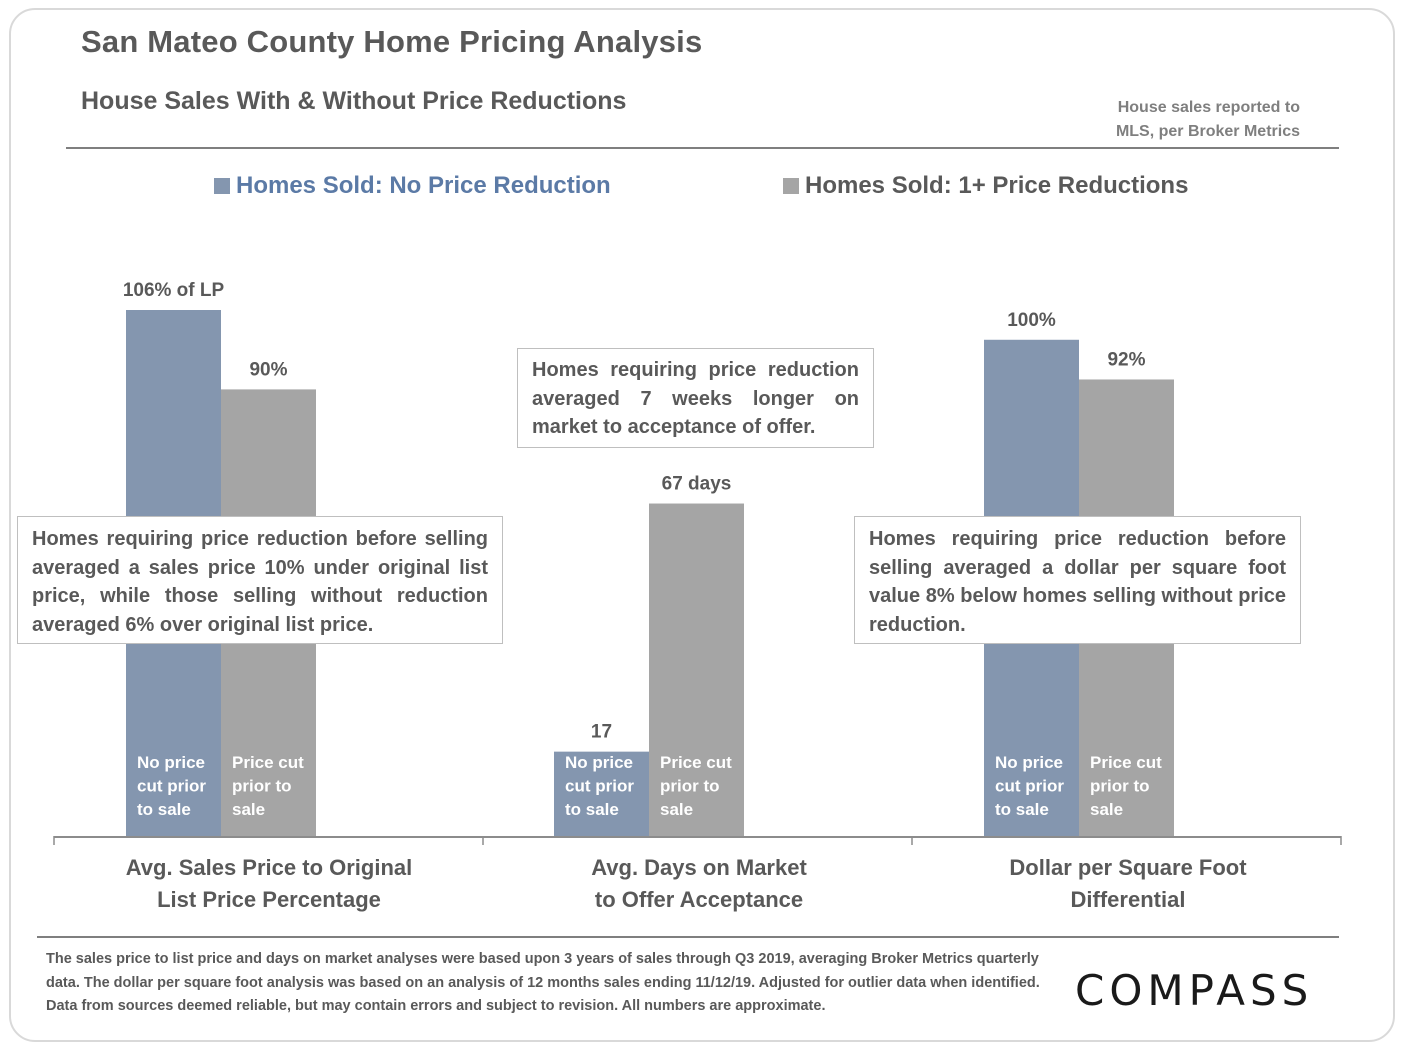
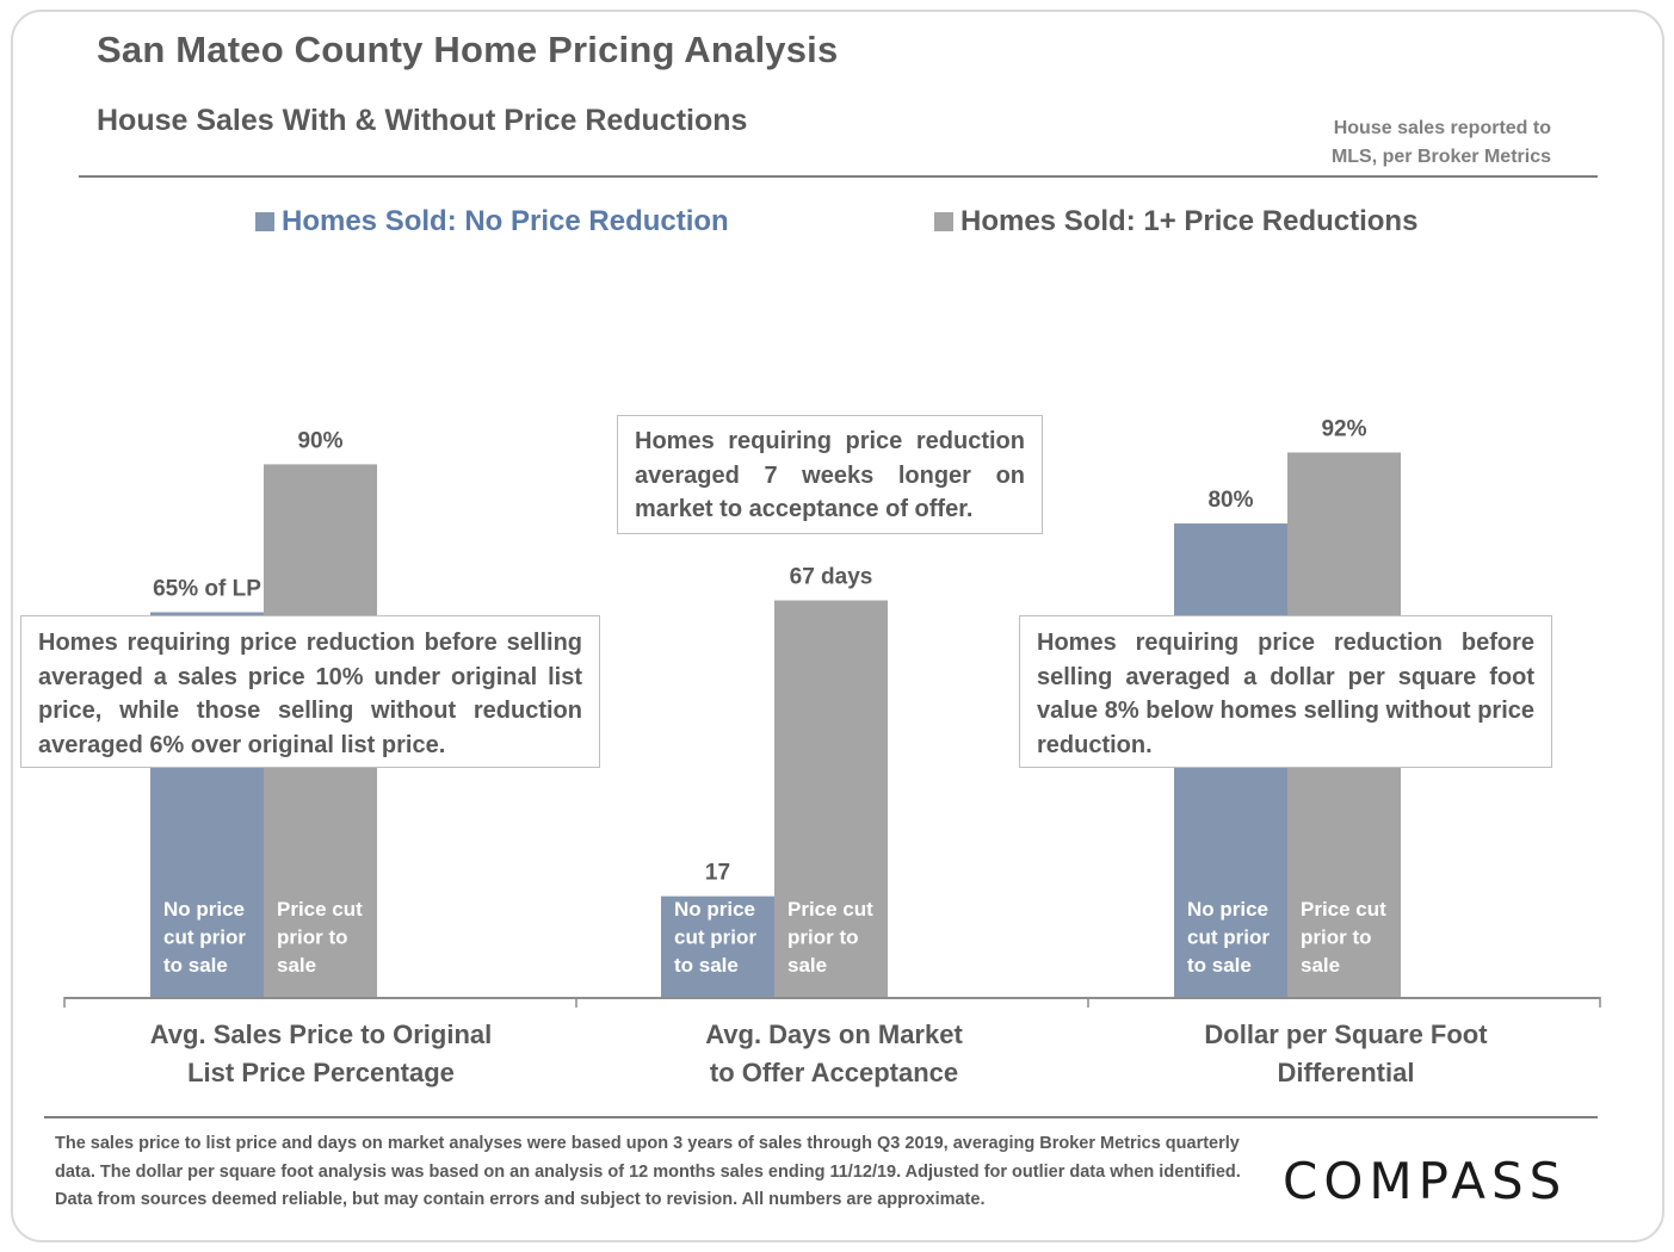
Homes Sold: No Price Reduction/Avg. Sales Price to Original List Price Percentage: 106% -> 65%
Homes Sold: No Price Reduction/Dollar per Square Foot Differential: 100% -> 80%
